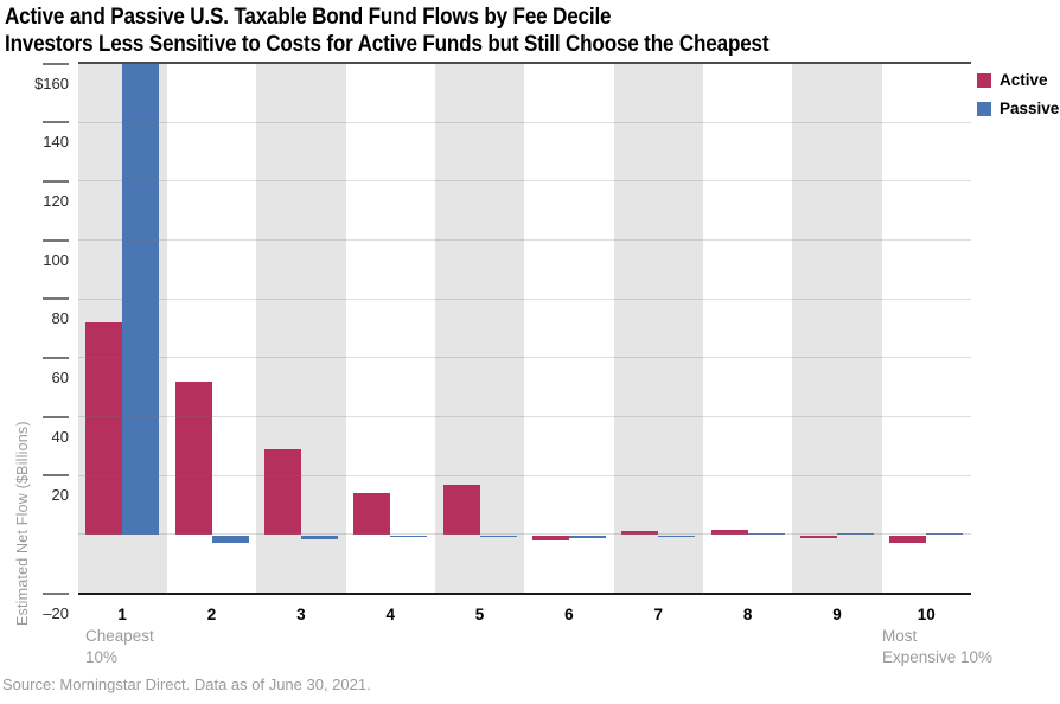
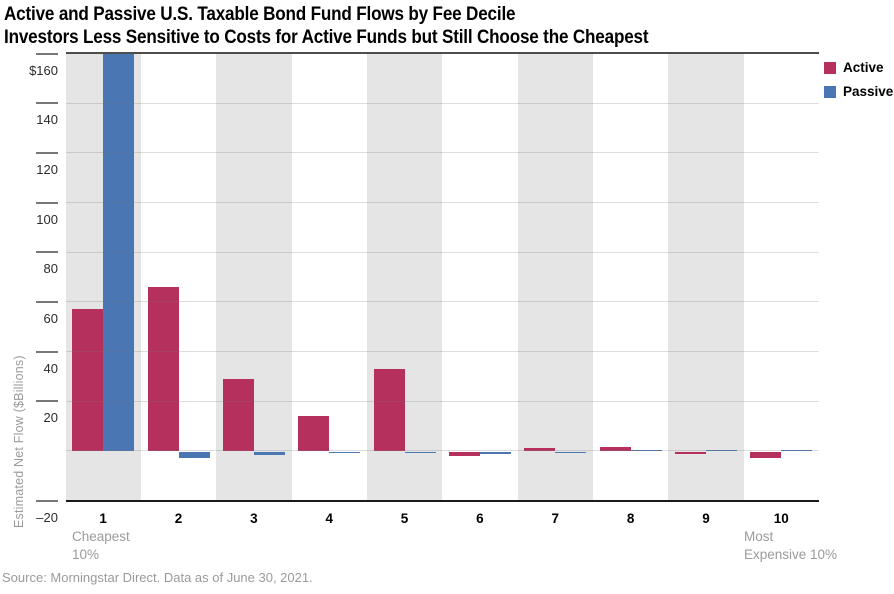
Active/1: $72 -> $57
Active/2: $52 -> $66
Active/5: $17 -> $33
